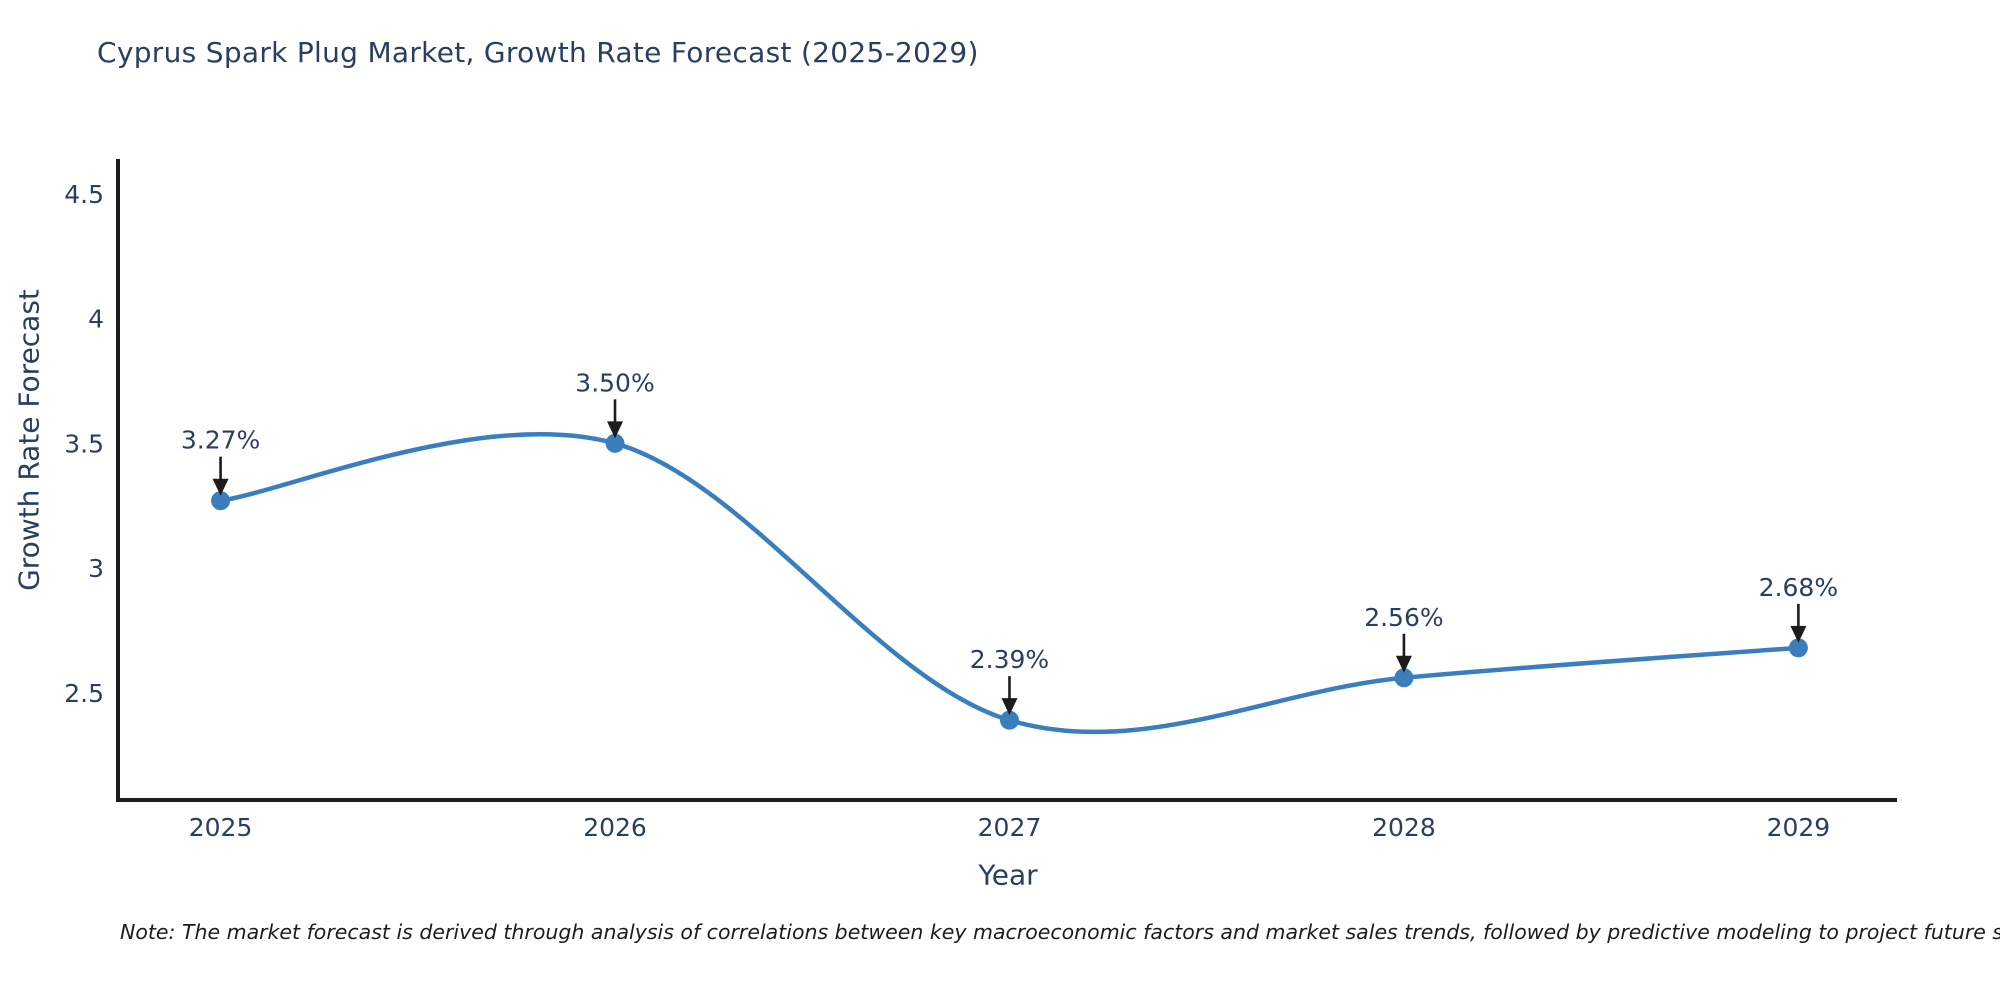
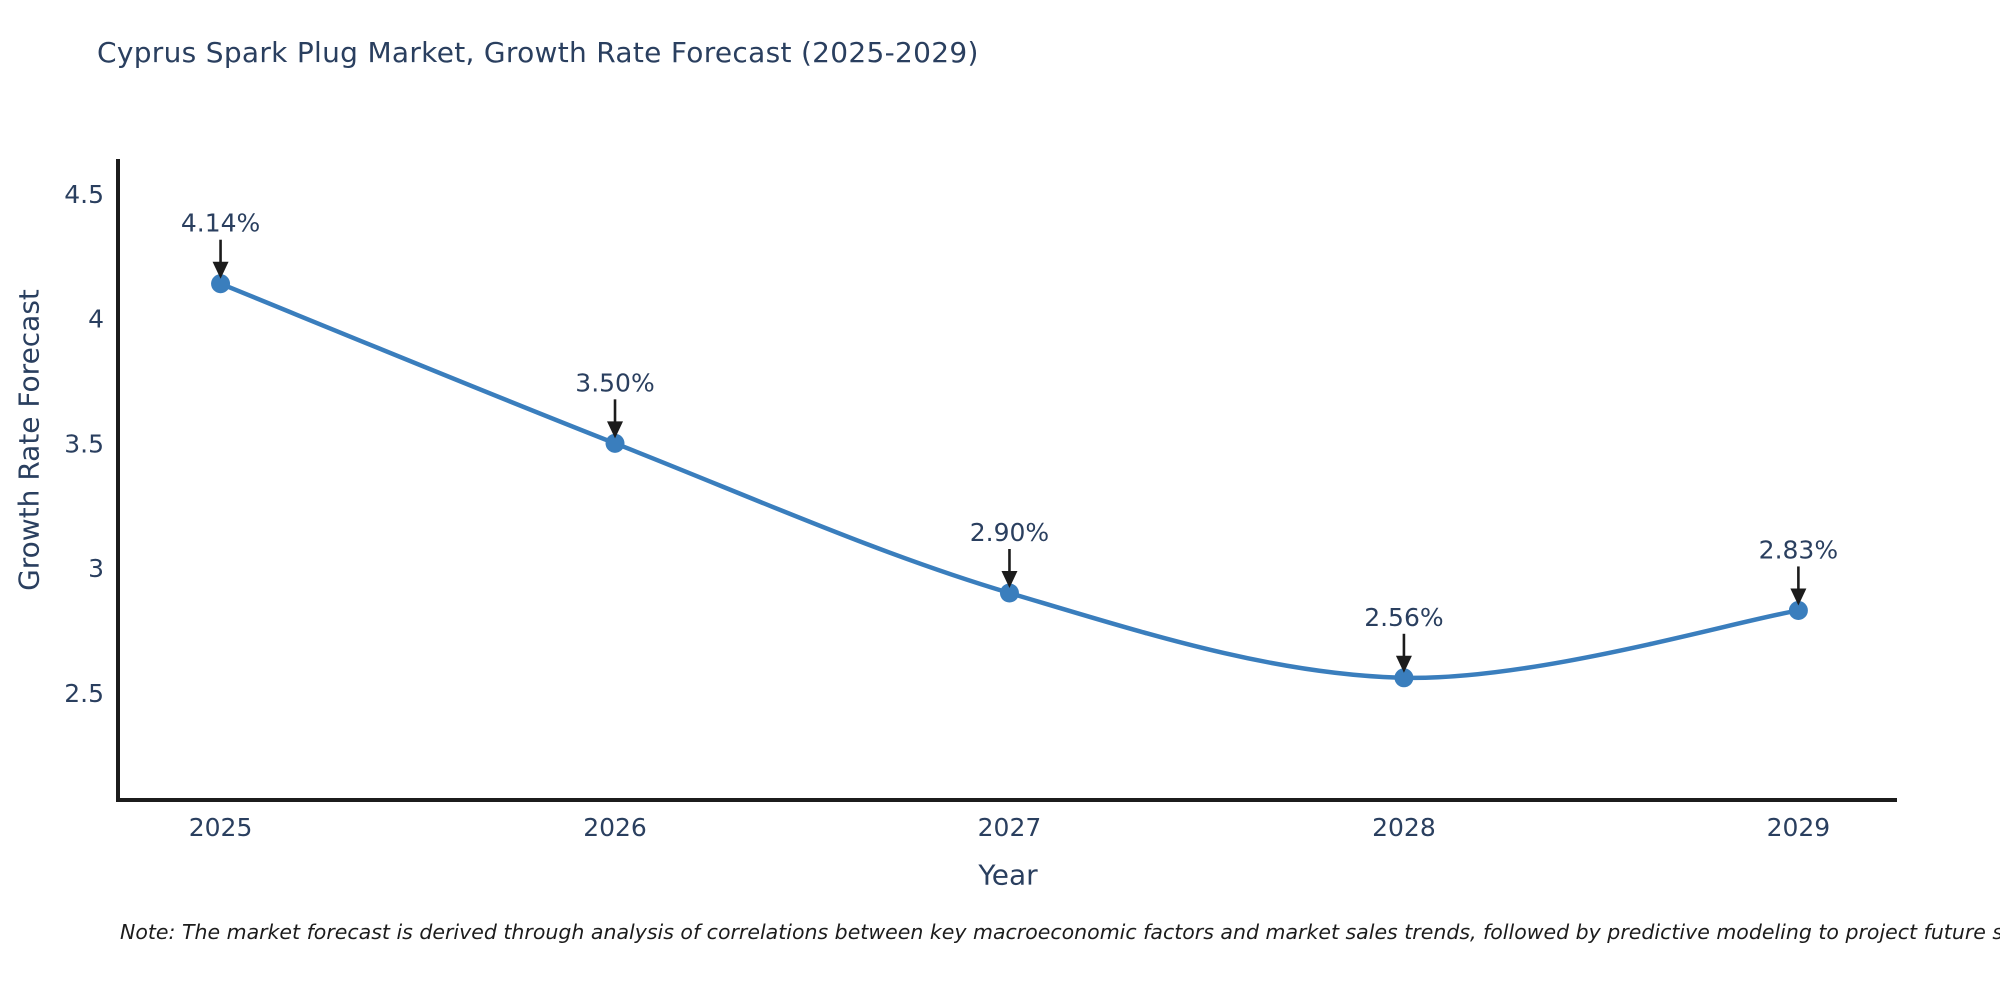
2025: 3.27% -> 4.14%
2027: 2.39% -> 2.90%
2029: 2.68% -> 2.83%
